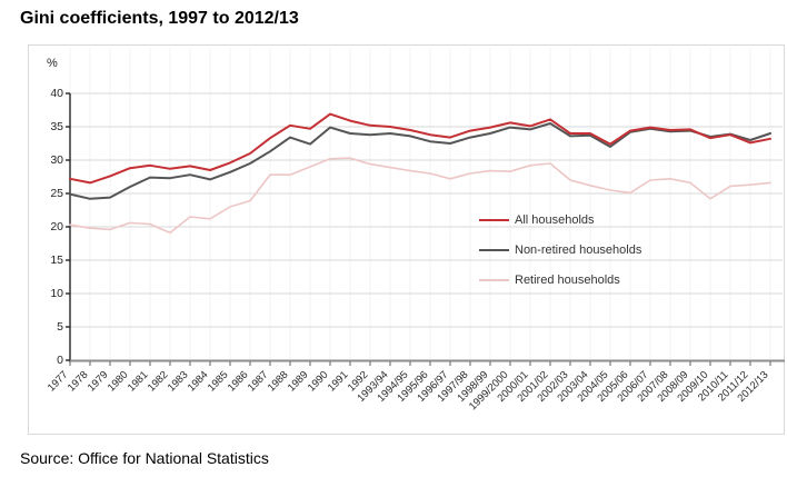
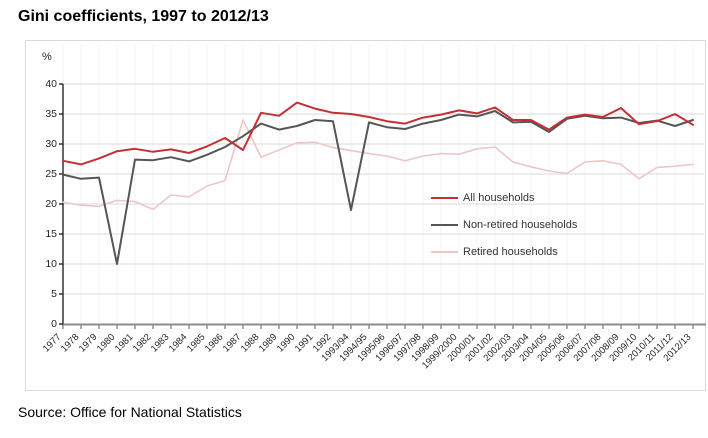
Non-retired households/1980: 26 -> 10
Retired households/1987: 28 -> 34
All households/1987: 33 -> 29
Non-retired households/1990: 35 -> 33
Non-retired households/1993/94: 34 -> 19
All households/2008/09: 35 -> 36
All households/2011/12: 33 -> 35
